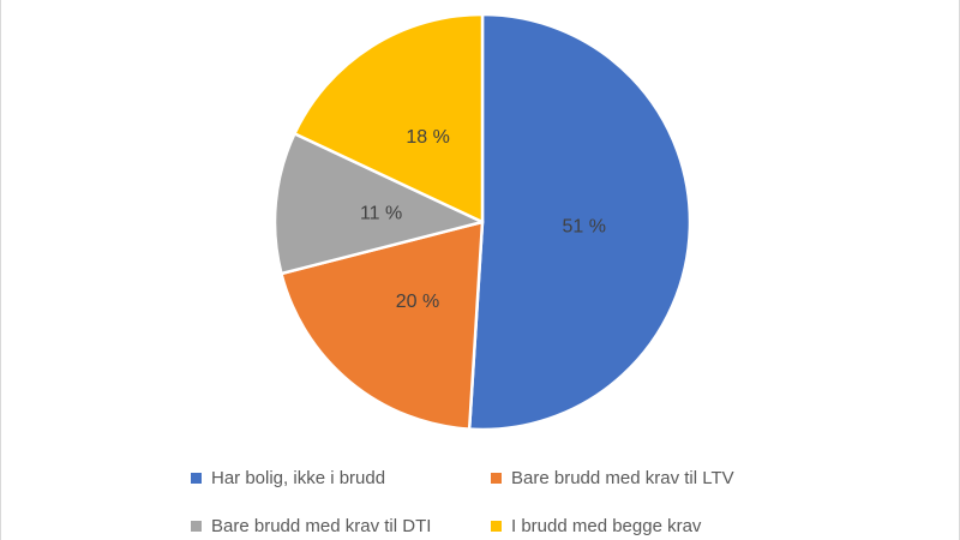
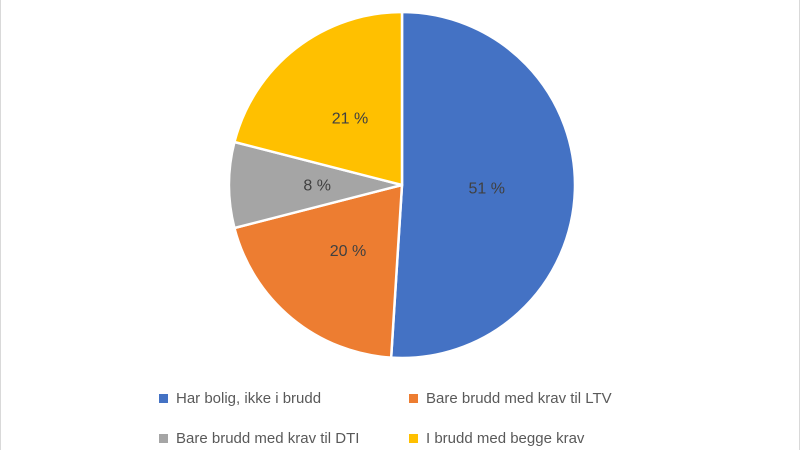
Bare brudd med krav til DTI: 11 -> 8
I brudd med begge krav: 18 -> 21
